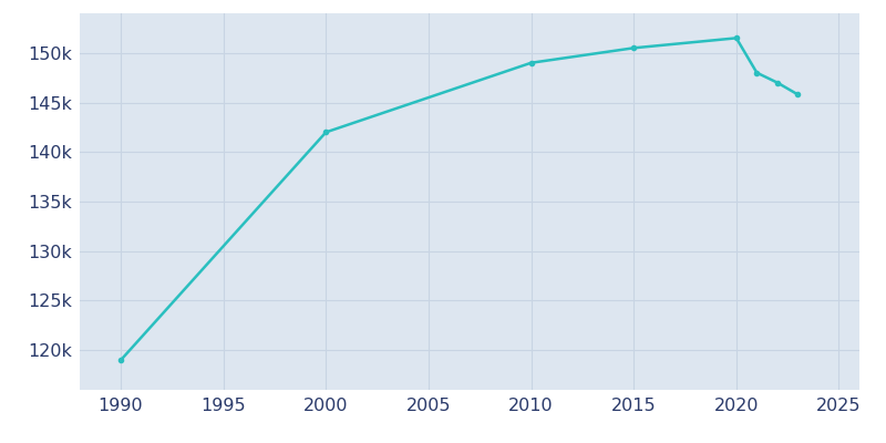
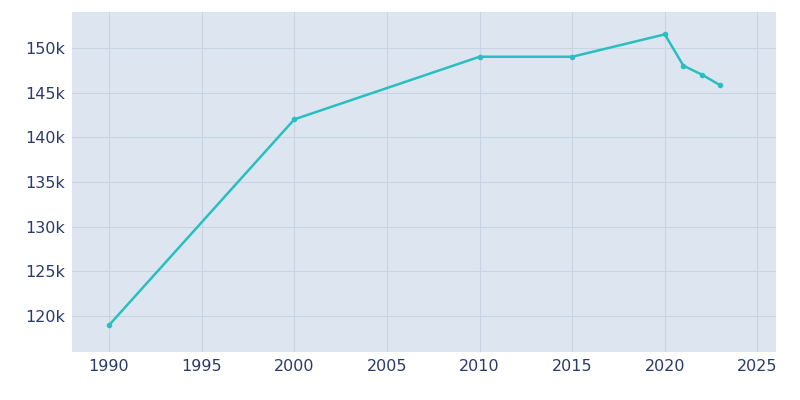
2015: 150.5k -> 149.0k
